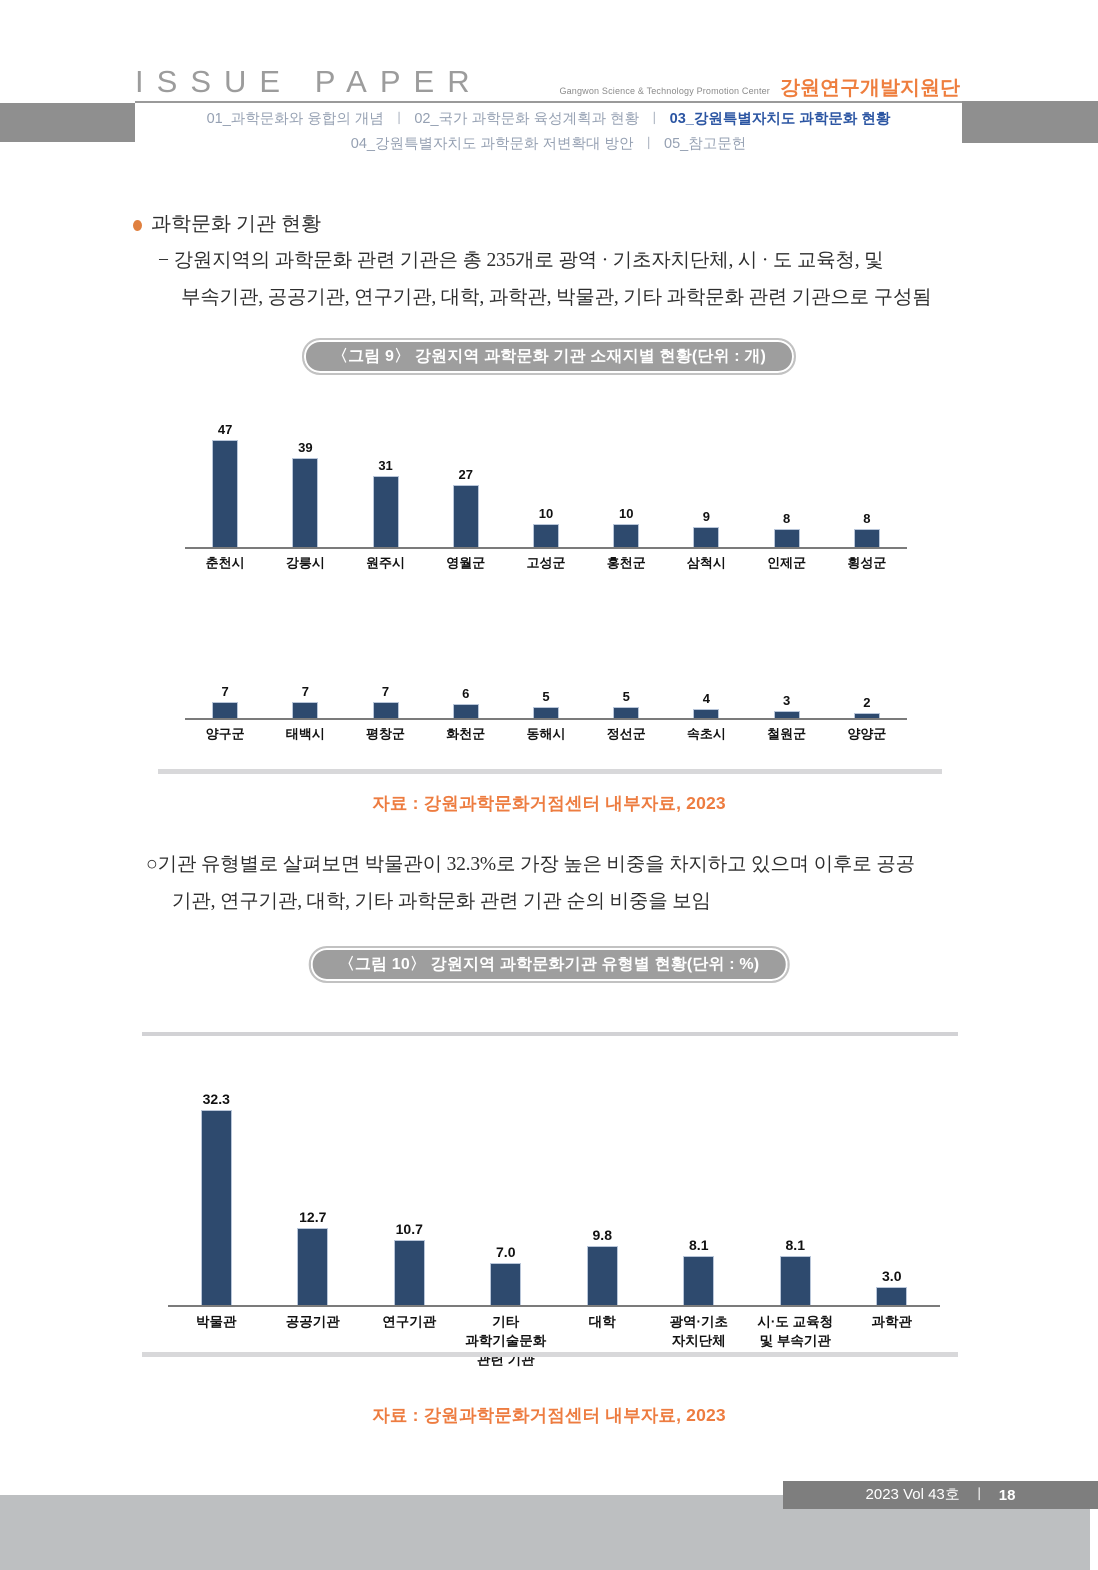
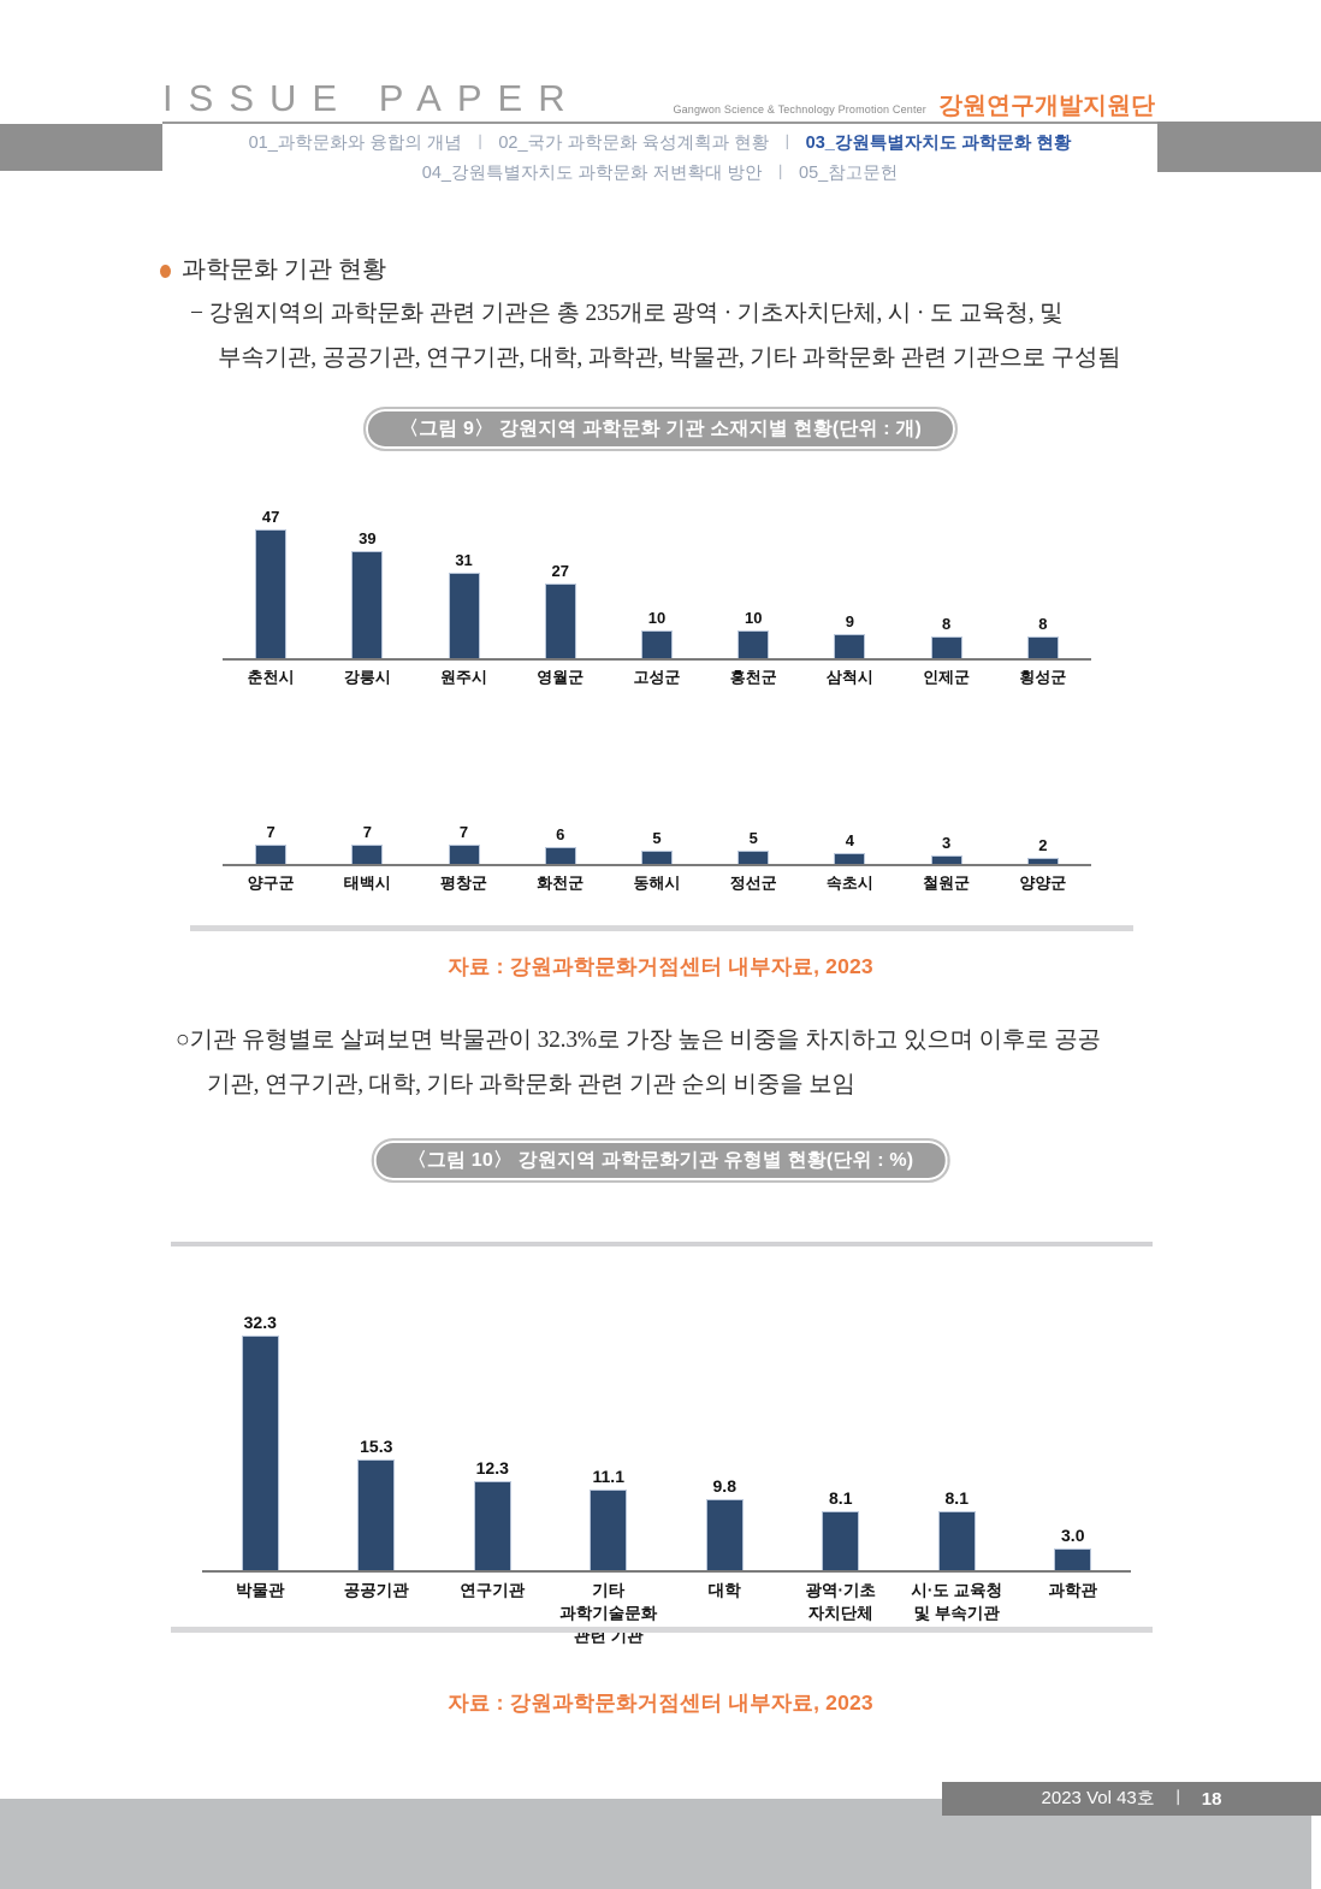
〈그림 10〉 강원지역 과학문화기관 유형별 현황(단위 : %)/공공기관: 12.7 -> 15.3
〈그림 10〉 강원지역 과학문화기관 유형별 현황(단위 : %)/연구기관: 10.7 -> 12.3
〈그림 10〉 강원지역 과학문화기관 유형별 현황(단위 : %)/기타 과학기술문화 관련 기관: 7.0 -> 11.1
